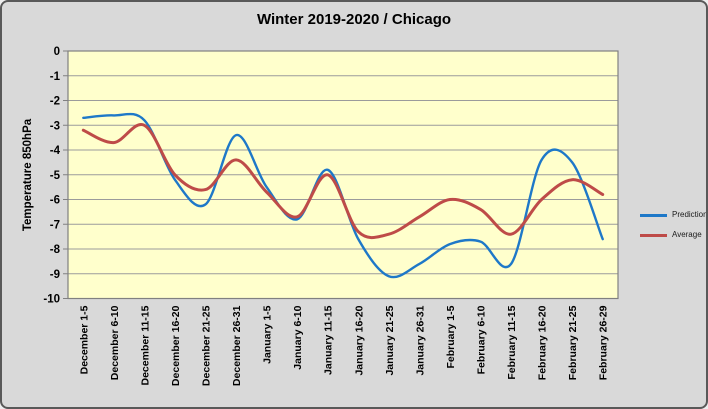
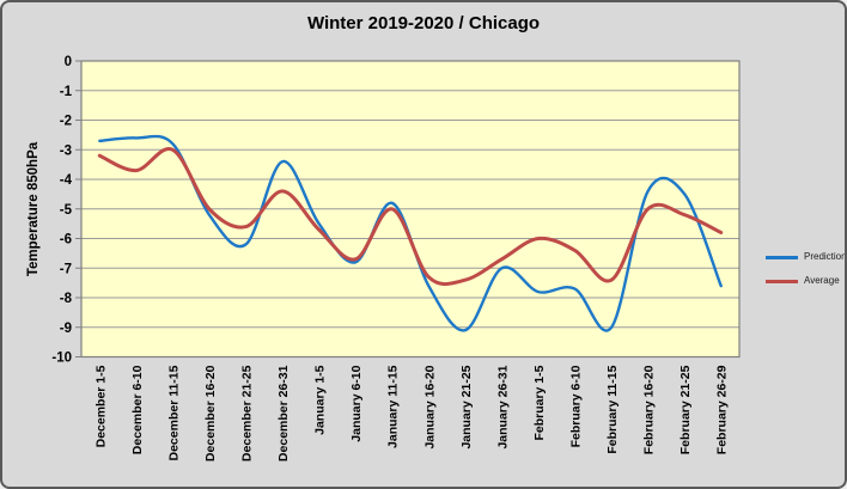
Prediction/January 26-31: -8.6 -> -7.0
Prediction/February 11-15: -8.6 -> -9.0
Average/February 16-20: -6.0 -> -5.0
